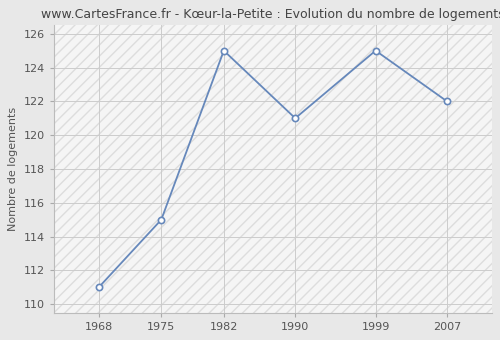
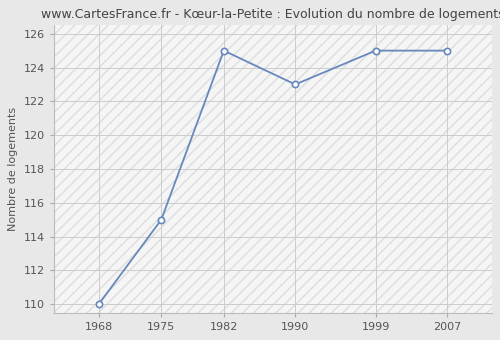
1968: 111 -> 110
1990: 121 -> 123
2007: 122 -> 125
